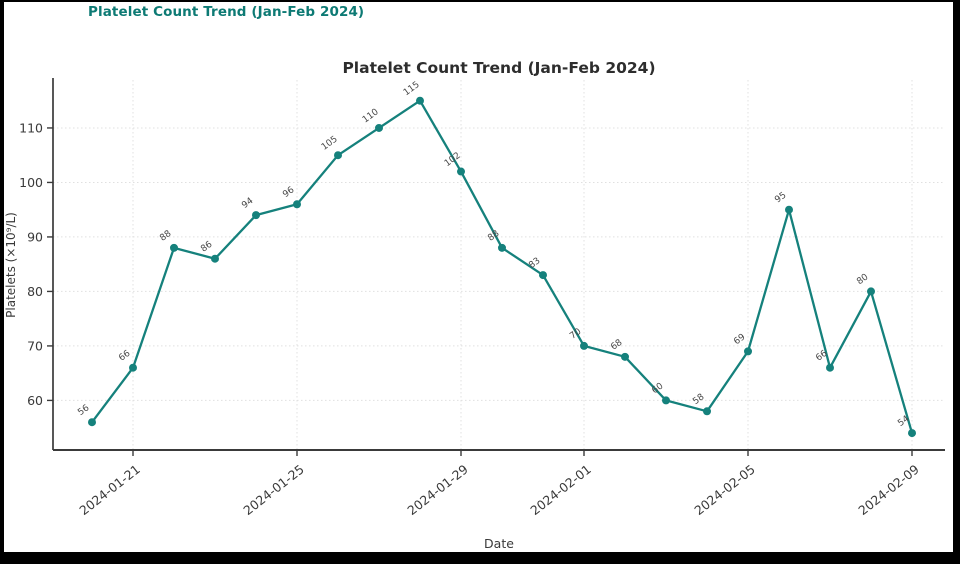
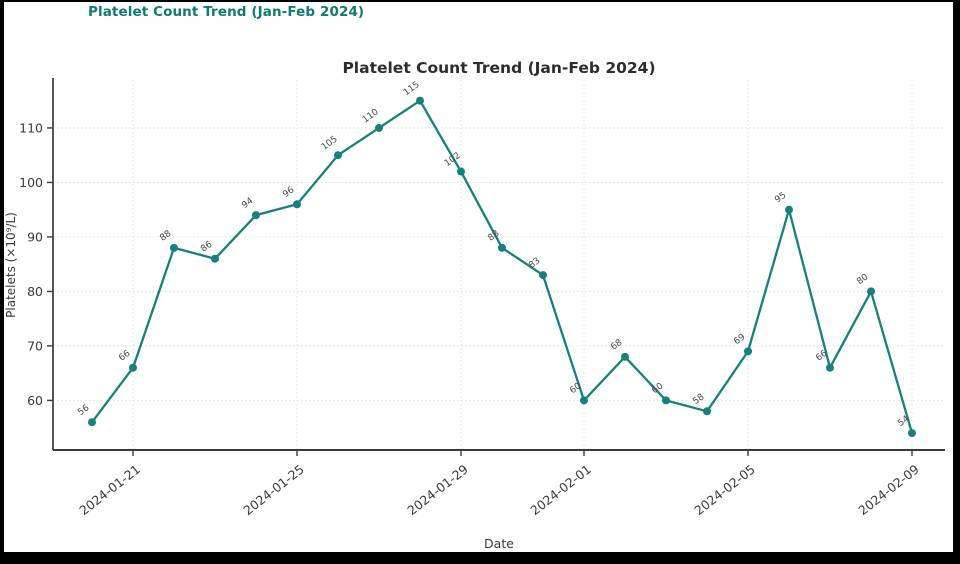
2024-02-01: 70 -> 60
